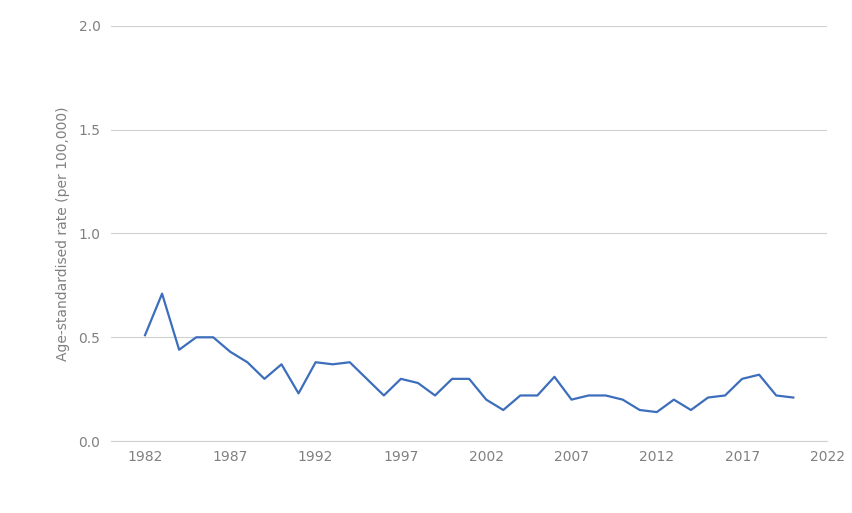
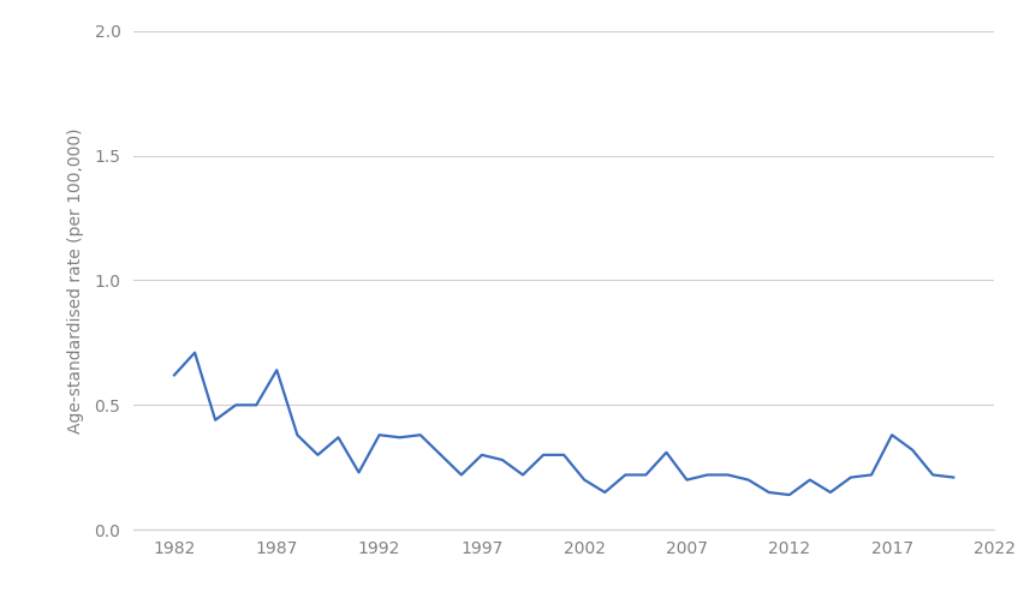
1982: 0.51 -> 0.62
1987: 0.43 -> 0.64
2017: 0.30 -> 0.38
